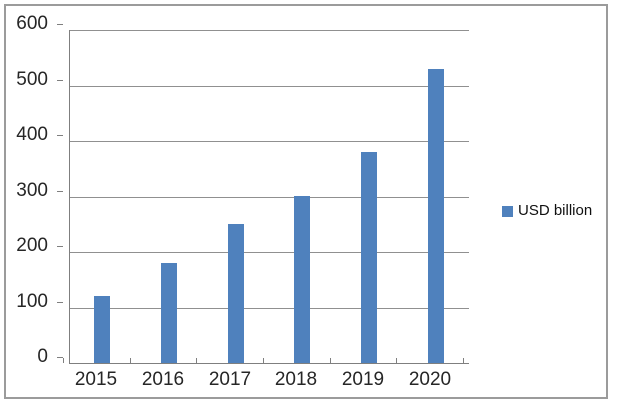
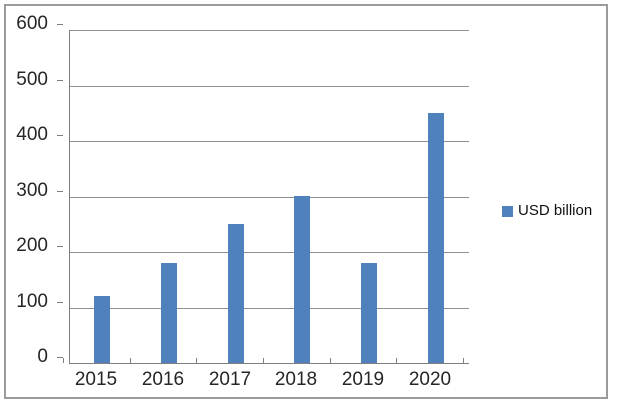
2019: 380 -> 180
2020: 530 -> 450
